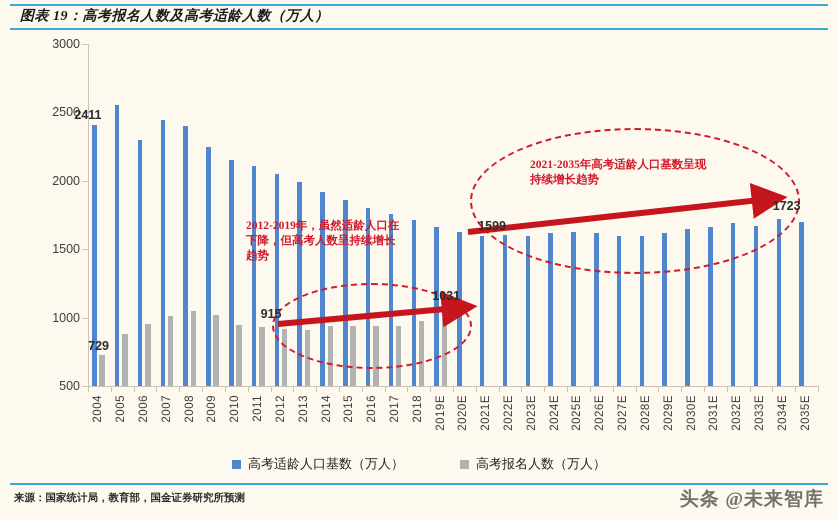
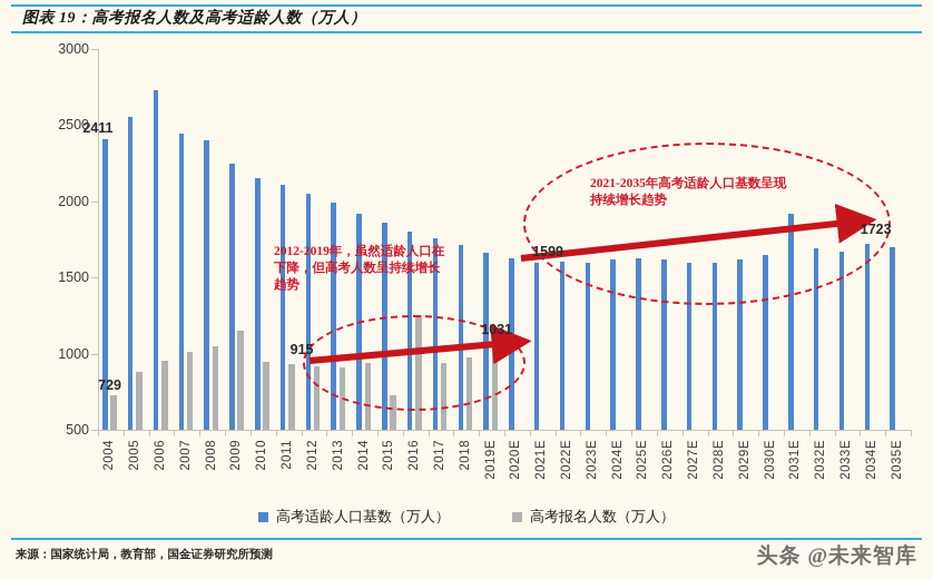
高考适龄人口基数（万人）/2006: 2300 -> 2730
高考报名人数（万人）/2009: 1020 -> 1150
高考报名人数（万人）/2015: 940 -> 730
高考报名人数（万人）/2016: 940 -> 1250
高考适龄人口基数（万人）/2031E: 1660 -> 1920
